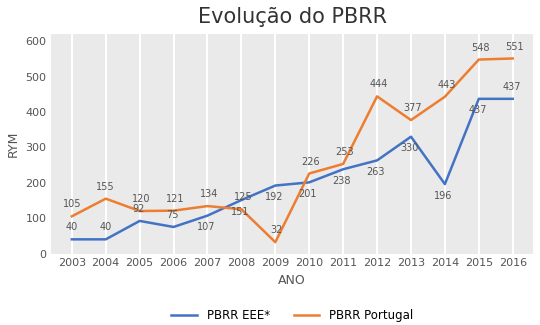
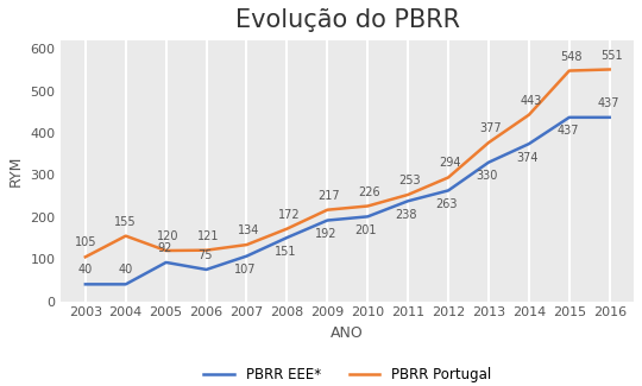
PBRR Portugal/2008: 125 -> 172
PBRR Portugal/2009: 32 -> 217
PBRR Portugal/2012: 444 -> 294
PBRR EEE*/2014: 196 -> 374
